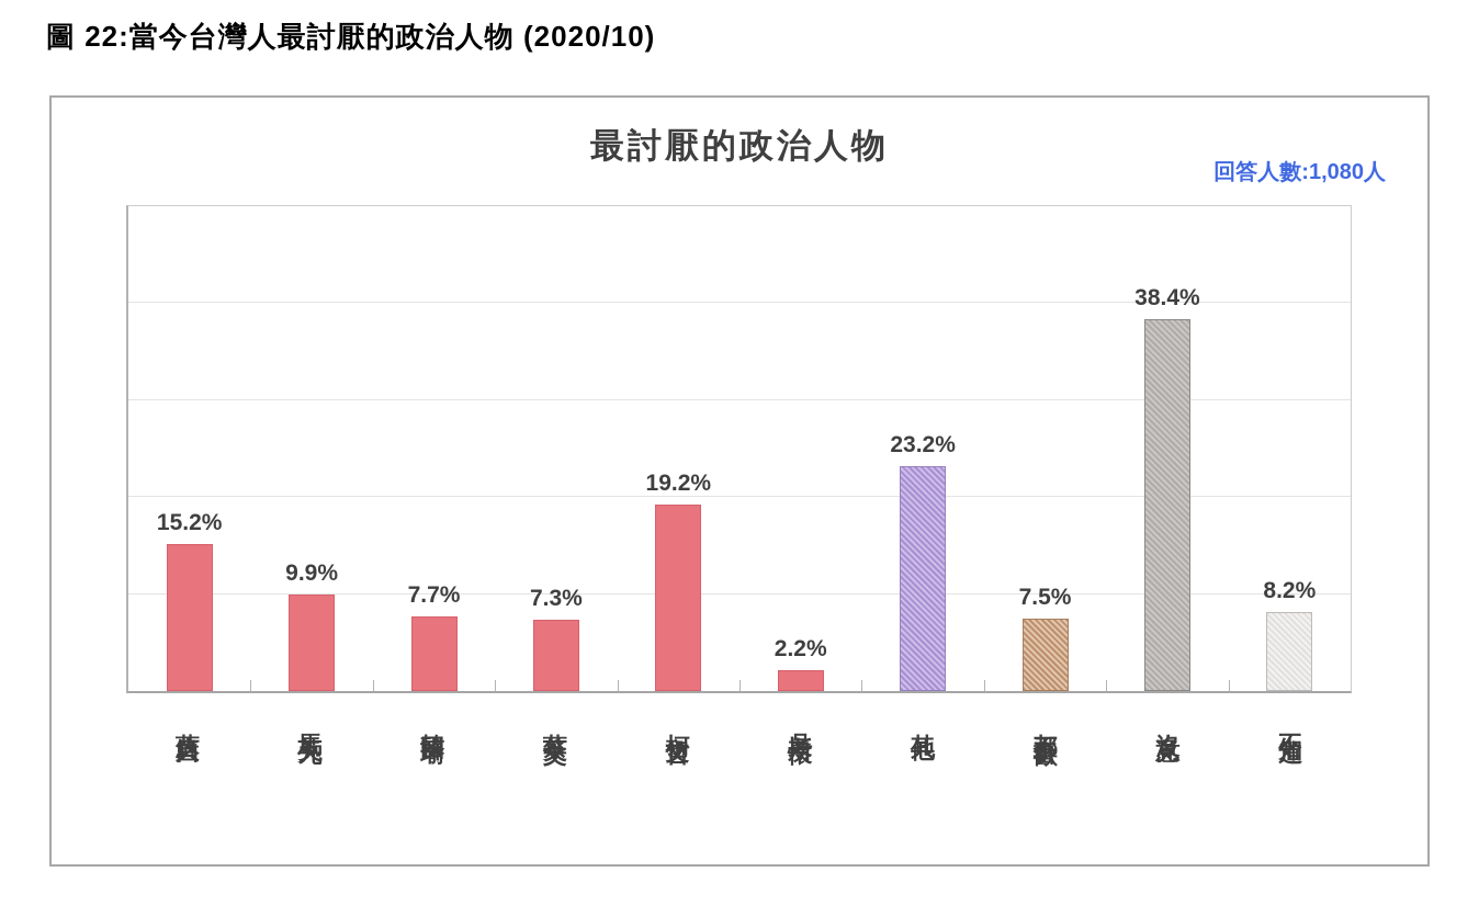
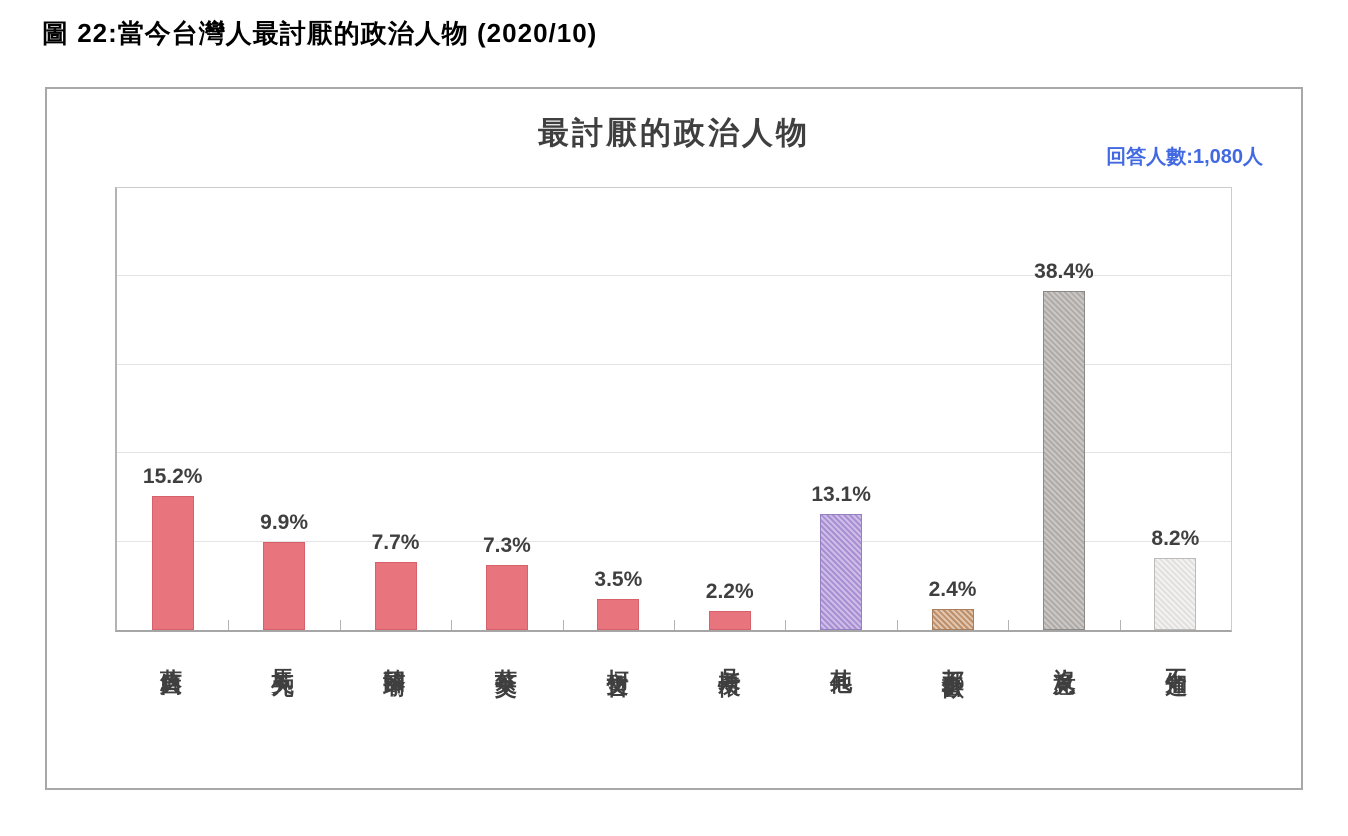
柯文哲: 19.2% -> 3.5%
其他: 23.2% -> 13.1%
都不喜歡: 7.5% -> 2.4%
